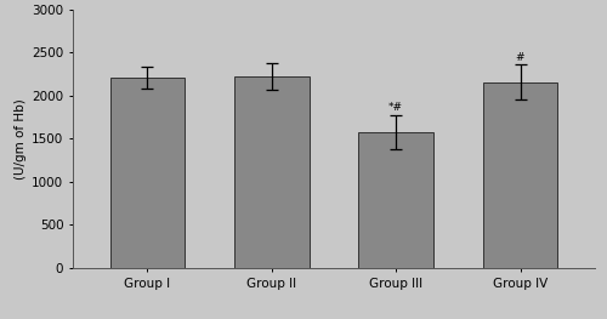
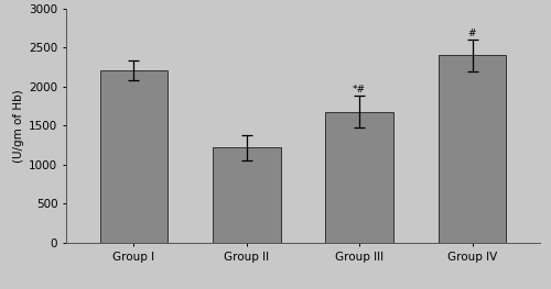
Group II: 2220 -> 1220
Group III: 1580 -> 1680
Group IV: 2160 -> 2400
